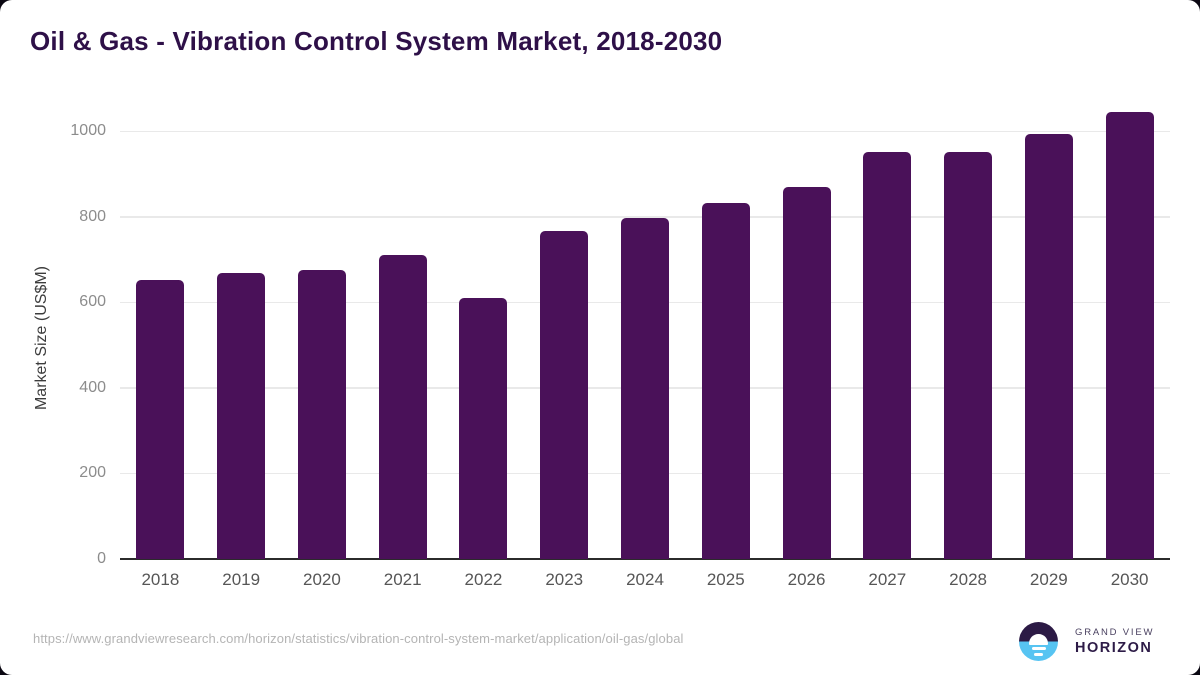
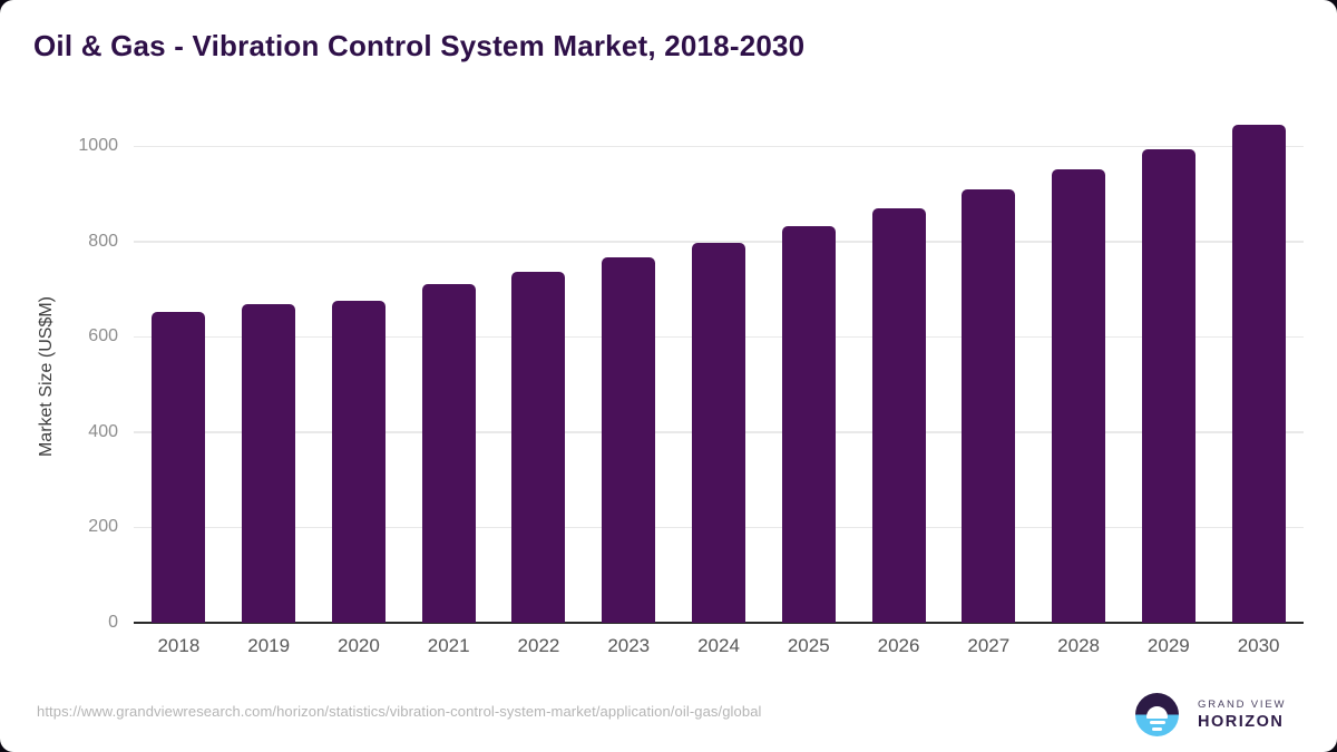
2022: 610 -> 740
2027: 950 -> 910
